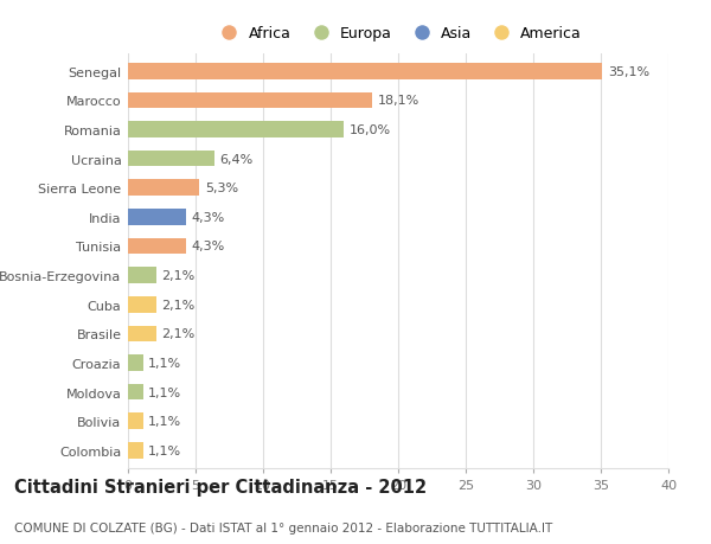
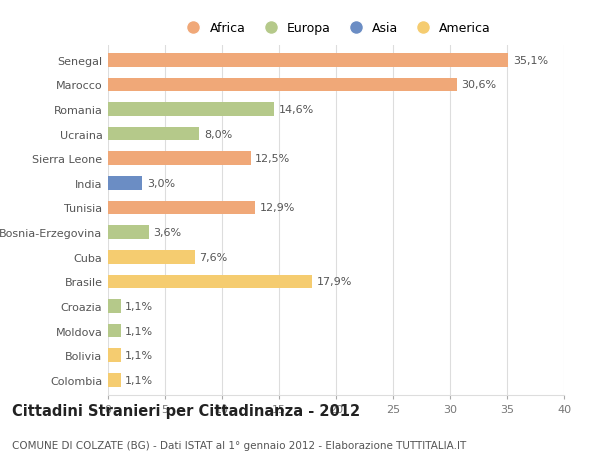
Marocco: 18,1% -> 30,6%
Romania: 16,0% -> 14,6%
Ucraina: 6,4% -> 8,0%
Sierra Leone: 5,3% -> 12,5%
India: 4,3% -> 3,0%
Tunisia: 4,3% -> 12,9%
Bosnia-Erzegovina: 2,1% -> 3,6%
Cuba: 2,1% -> 7,6%
Brasile: 2,1% -> 17,9%
